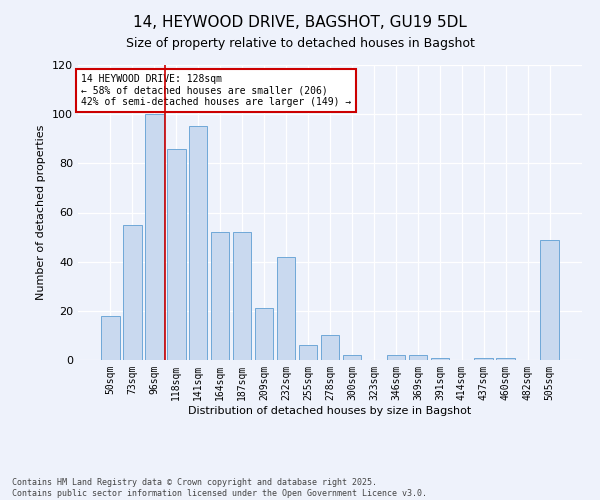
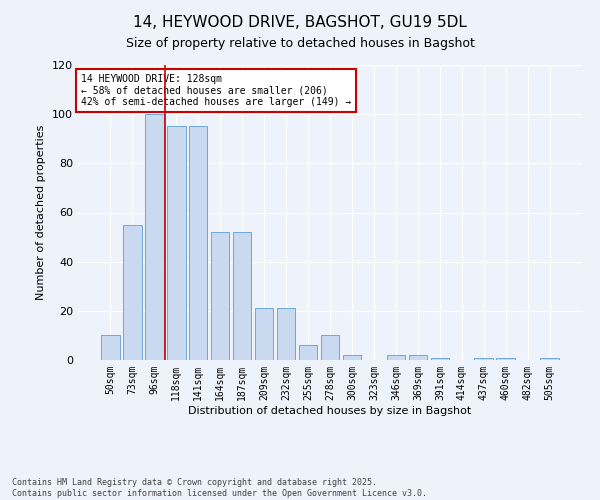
50sqm: 18 -> 10
118sqm: 86 -> 95
232sqm: 42 -> 21
505sqm: 49 -> 1
